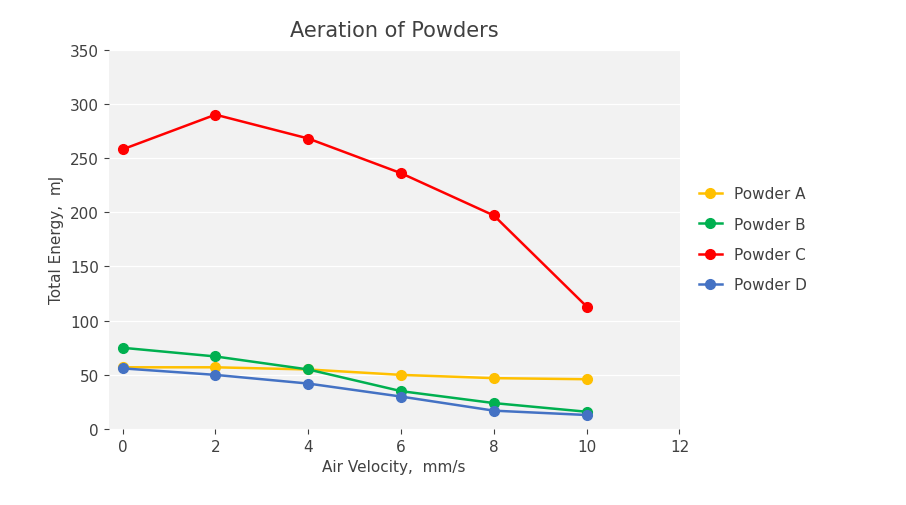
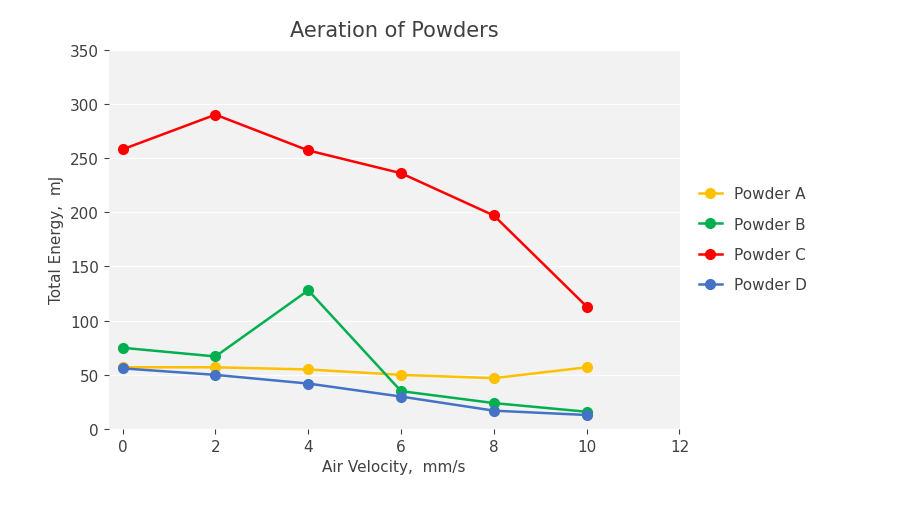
Powder B/4: 55 -> 128
Powder C/4: 268 -> 257
Powder A/10: 46 -> 57
